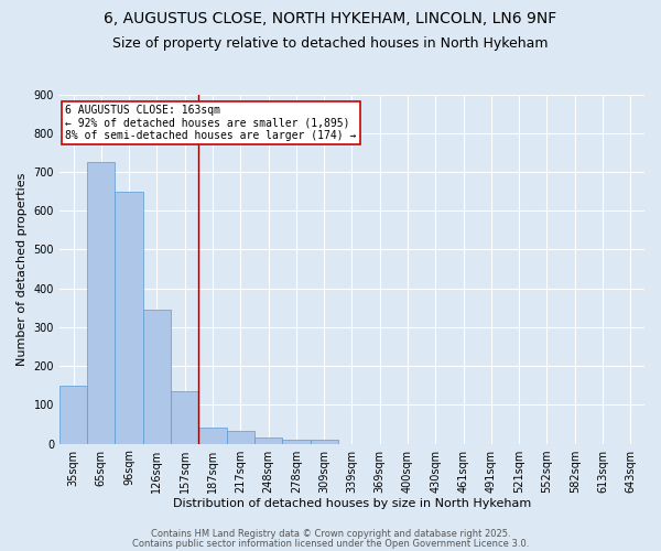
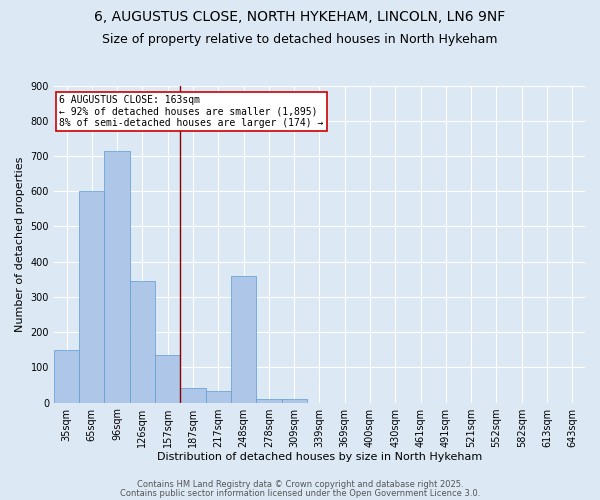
65sqm: 725 -> 600
96sqm: 650 -> 715
248sqm: 15 -> 360
